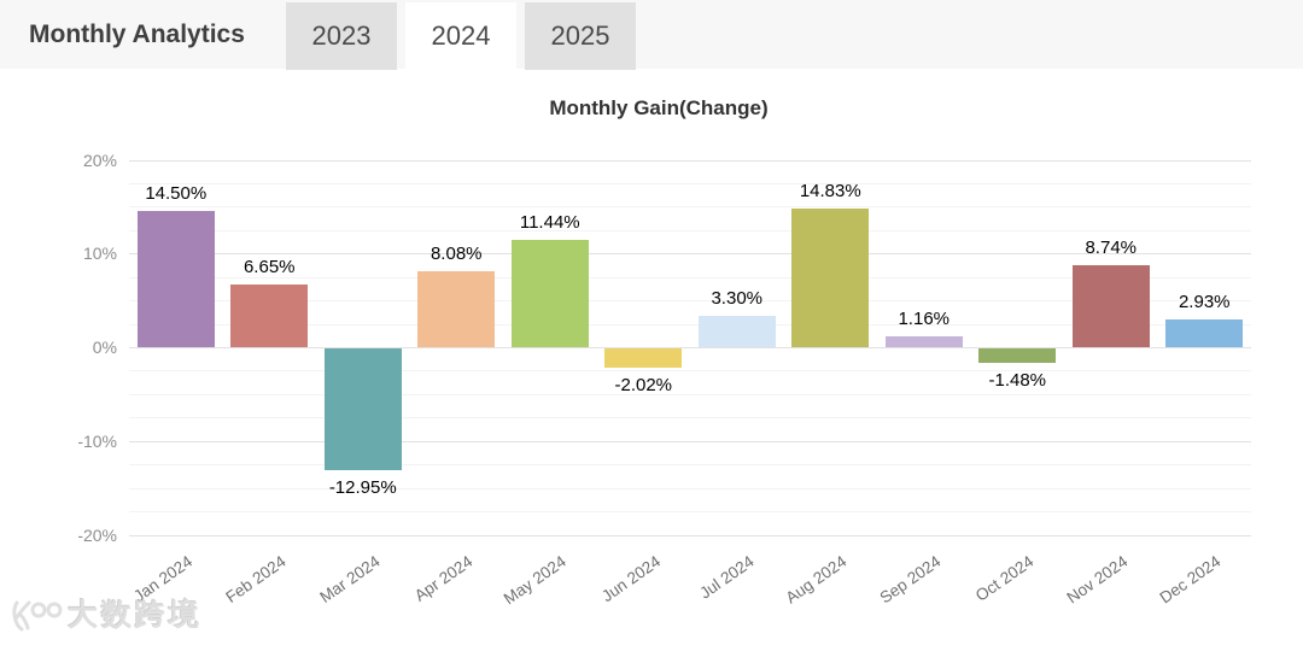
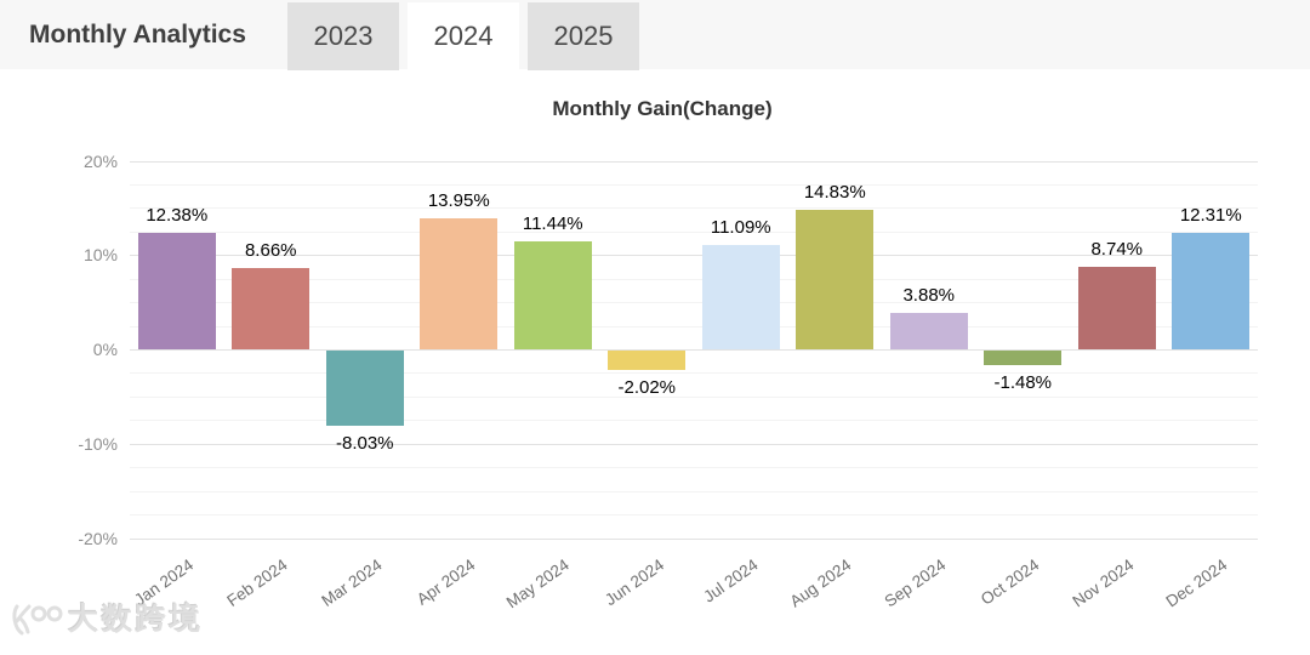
Jan 2024: 14.50% -> 12.38%
Feb 2024: 6.65% -> 8.66%
Mar 2024: -12.95% -> -8.03%
Apr 2024: 8.08% -> 13.95%
Jul 2024: 3.30% -> 11.09%
Sep 2024: 1.16% -> 3.88%
Dec 2024: 2.93% -> 12.31%
